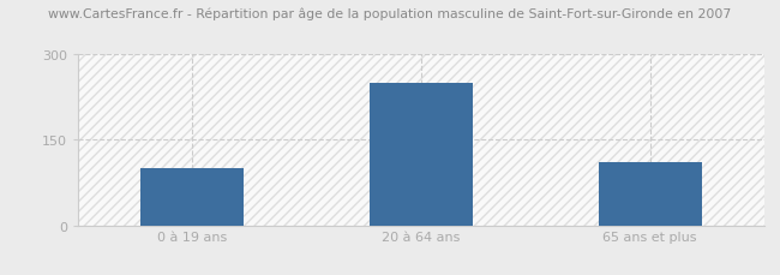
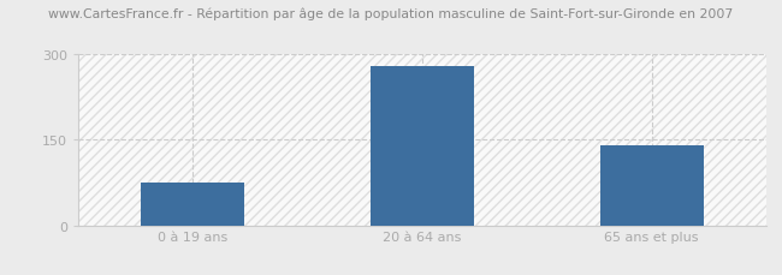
0 à 19 ans: 100 -> 75
20 à 64 ans: 250 -> 280
65 ans et plus: 110 -> 140
